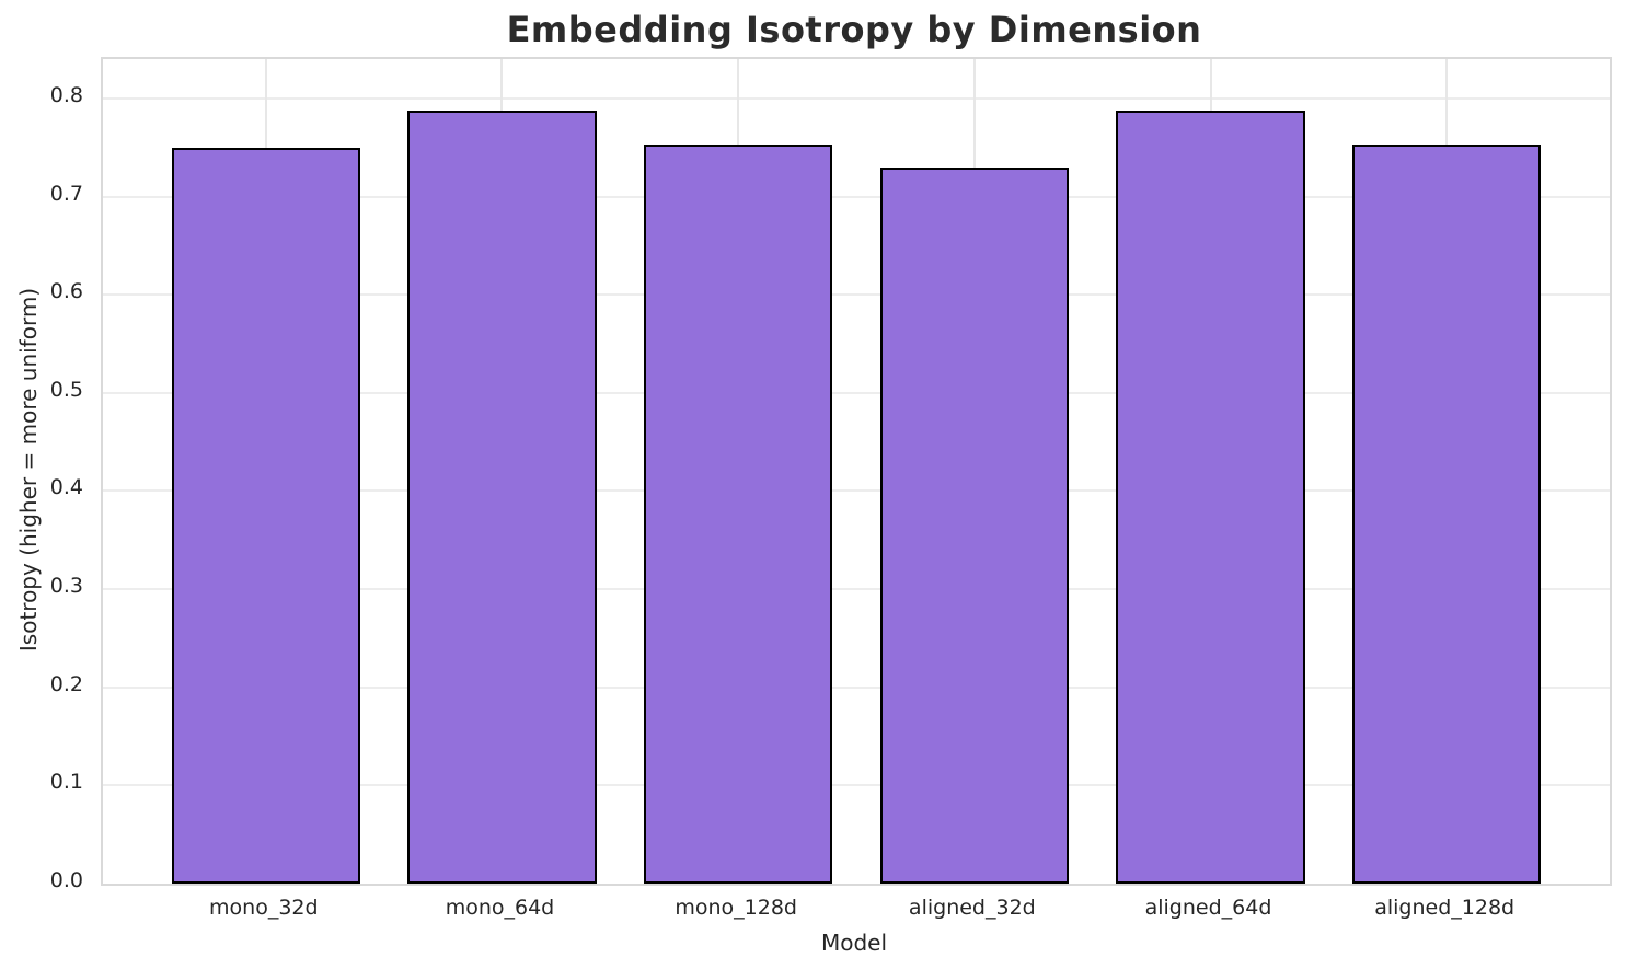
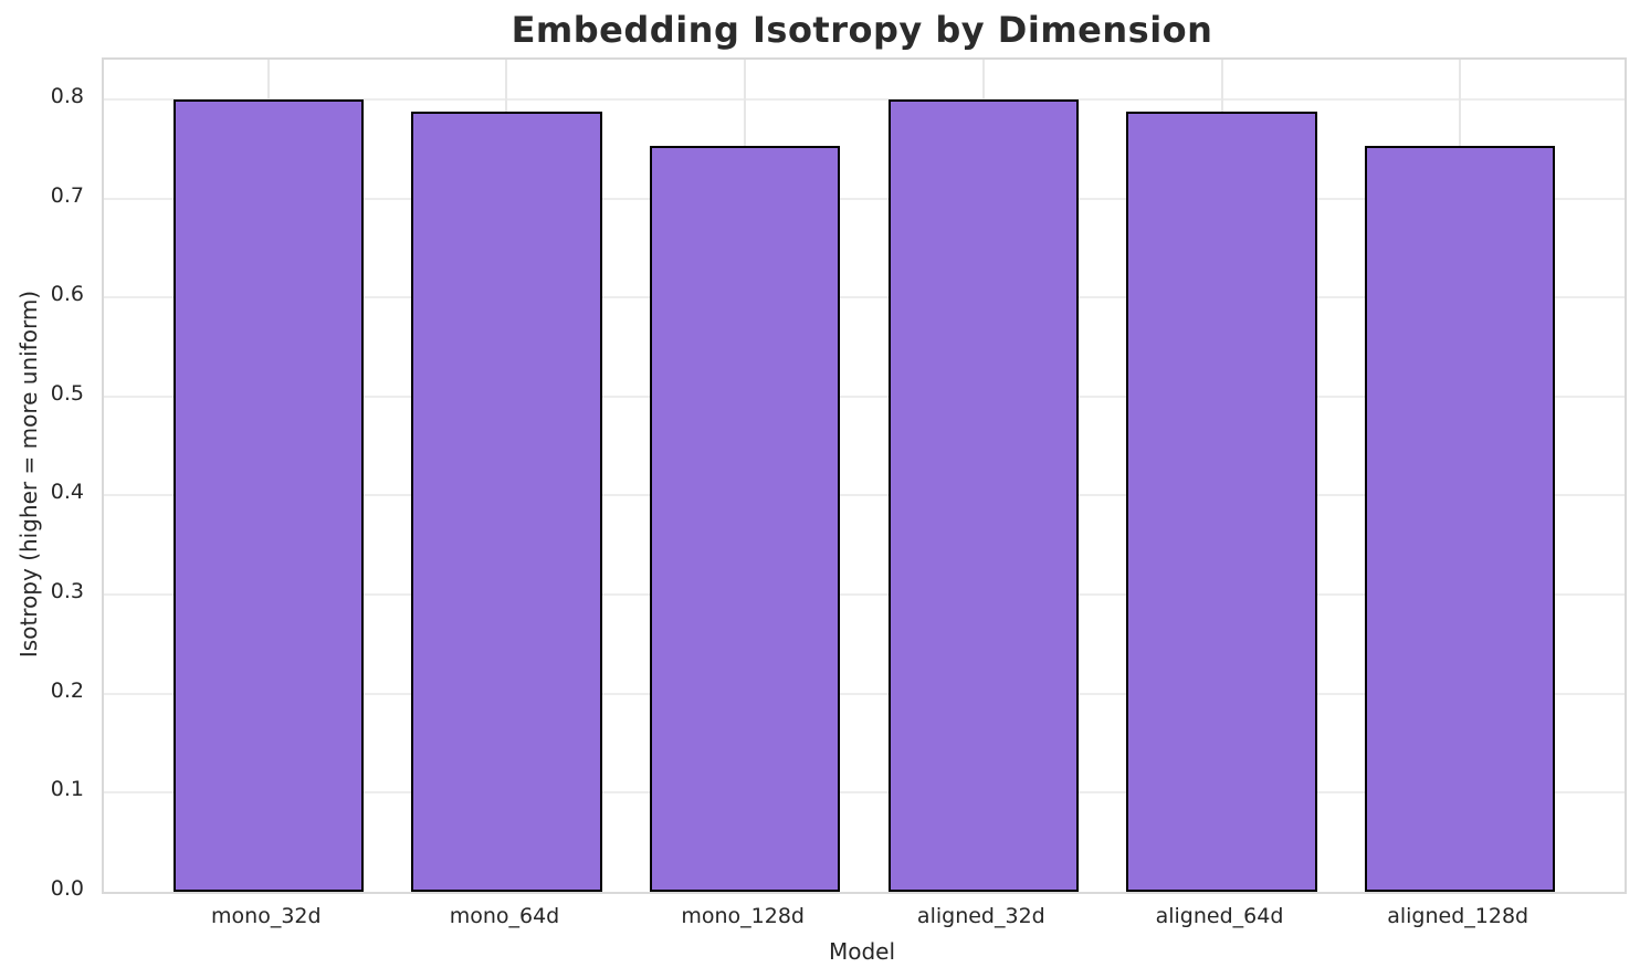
mono_32d: 0.75 -> 0.80
aligned_32d: 0.73 -> 0.80
